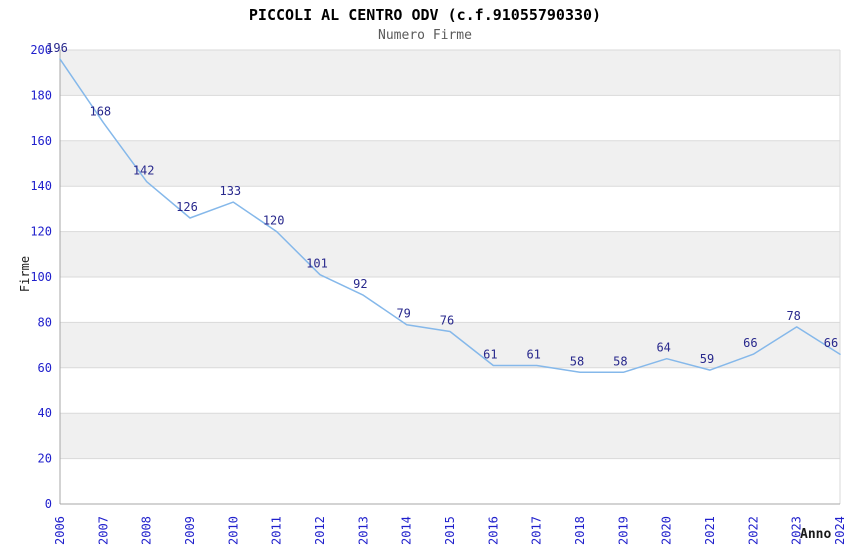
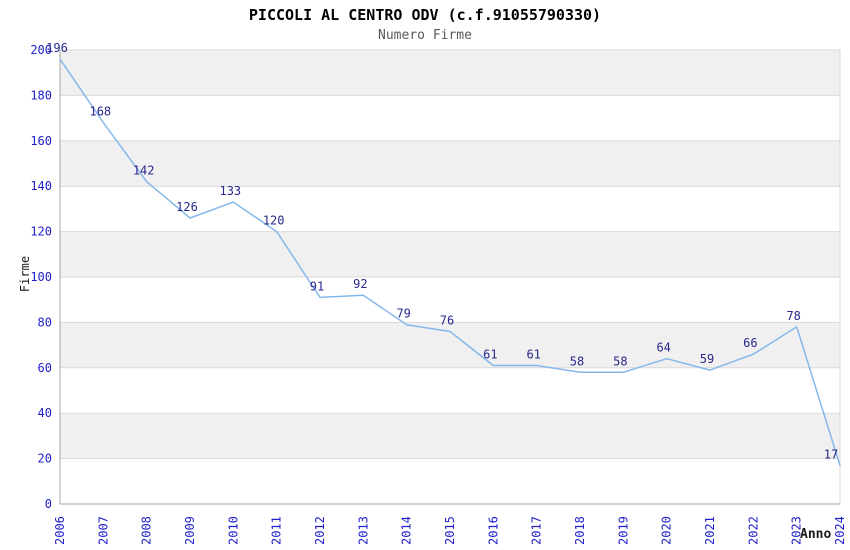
2012: 101 -> 91
2024: 66 -> 17
